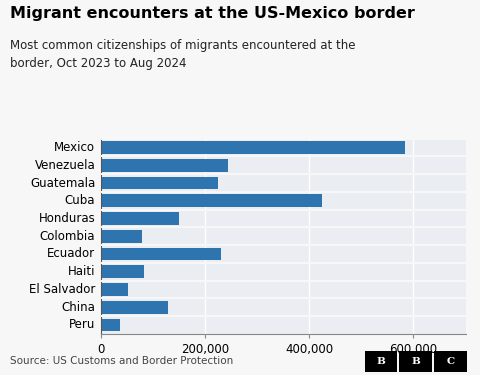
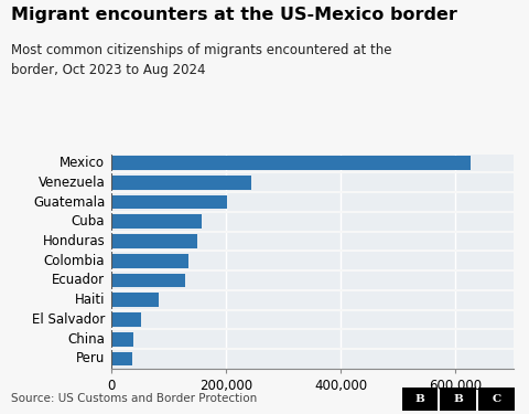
Mexico: 584,000 -> 625,000
Guatemala: 224,000 -> 202,000
Cuba: 424,000 -> 158,000
Colombia: 80,000 -> 135,000
Ecuador: 230,000 -> 128,000
China: 128,000 -> 38,000
